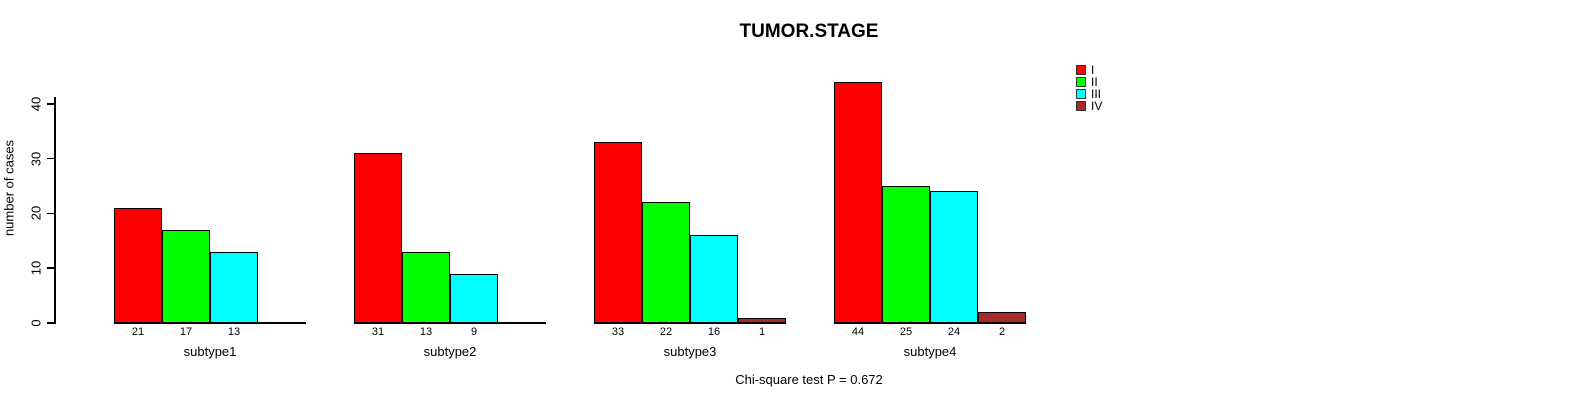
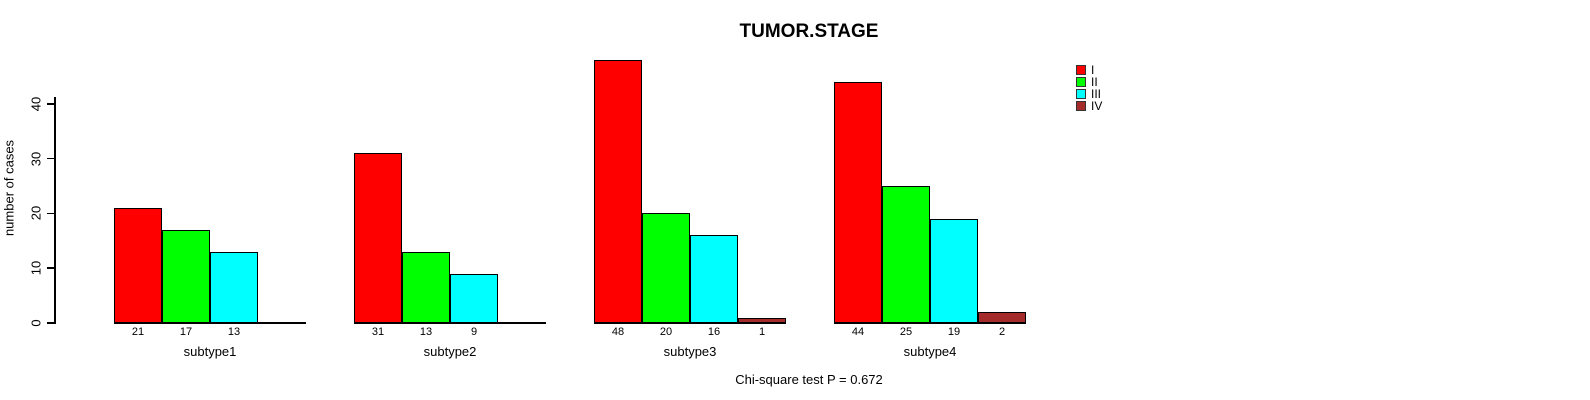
I/subtype3: 33 -> 48
II/subtype3: 22 -> 20
III/subtype4: 24 -> 19
